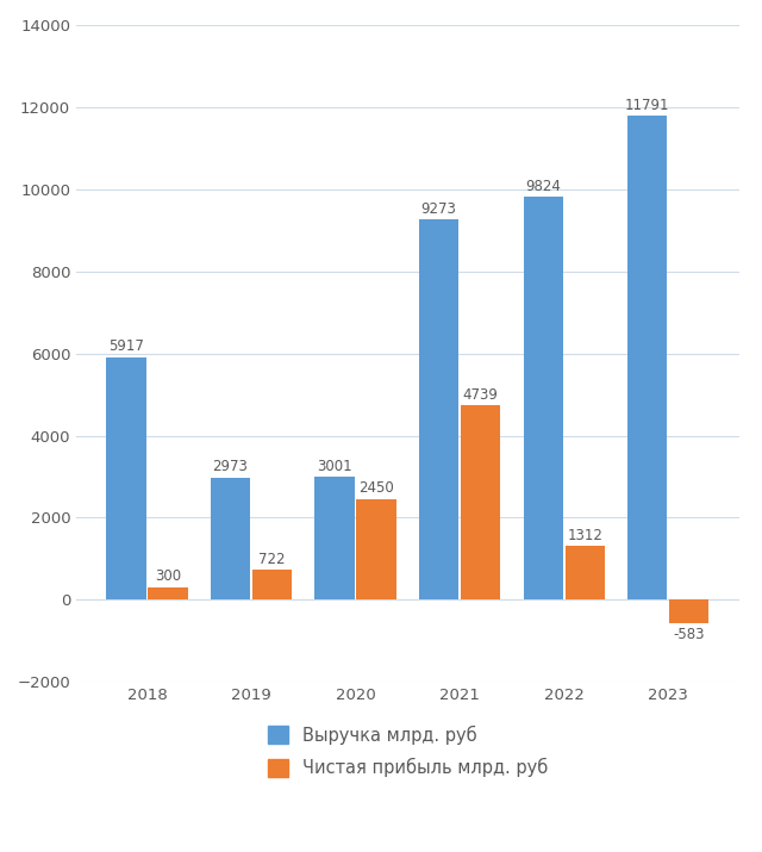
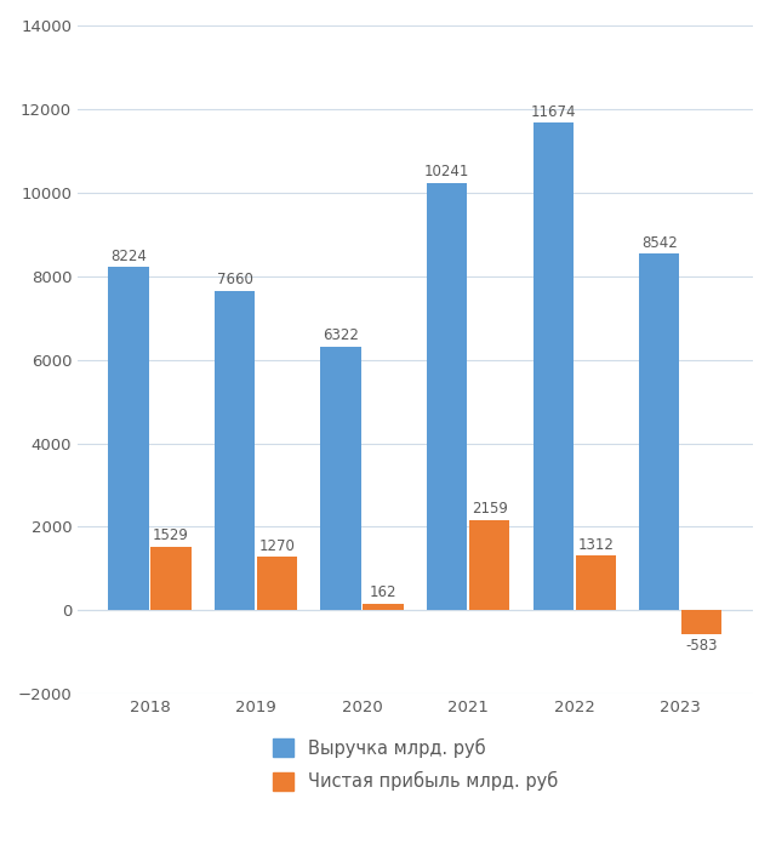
Выручка млрд. руб/2018: 5917 -> 8224
Чистая прибыль млрд. руб/2018: 300 -> 1529
Выручка млрд. руб/2019: 2973 -> 7660
Чистая прибыль млрд. руб/2019: 722 -> 1270
Выручка млрд. руб/2020: 3001 -> 6322
Чистая прибыль млрд. руб/2020: 2450 -> 162
Выручка млрд. руб/2021: 9273 -> 10241
Чистая прибыль млрд. руб/2021: 4739 -> 2159
Выручка млрд. руб/2022: 9824 -> 11674
Выручка млрд. руб/2023: 11791 -> 8542
